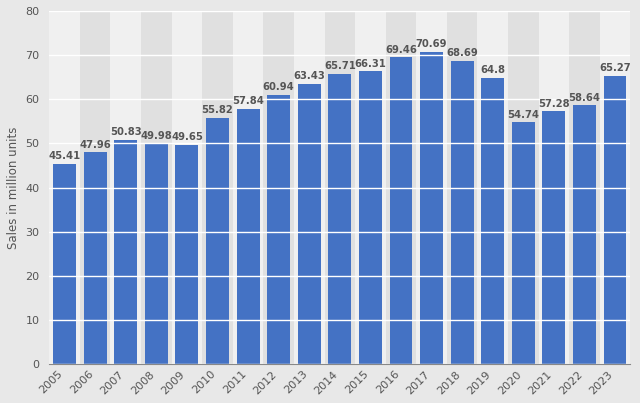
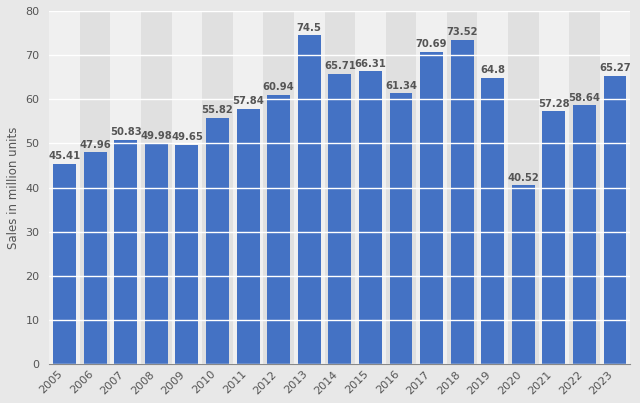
2013: 63.43 -> 74.5
2016: 69.46 -> 61.34
2018: 68.69 -> 73.52
2020: 54.74 -> 40.52
